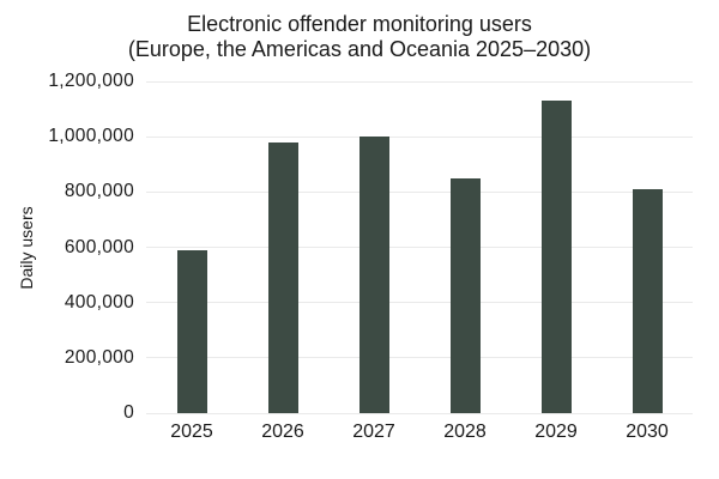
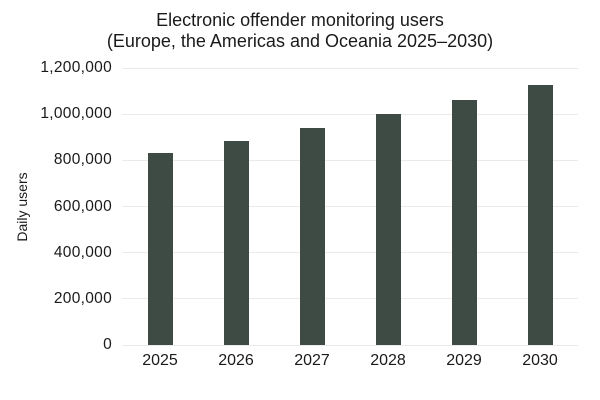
2025: 590000 -> 830000
2026: 980000 -> 880000
2027: 1000000 -> 940000
2028: 850000 -> 1000000
2029: 1130000 -> 1060000
2030: 810000 -> 1120000
